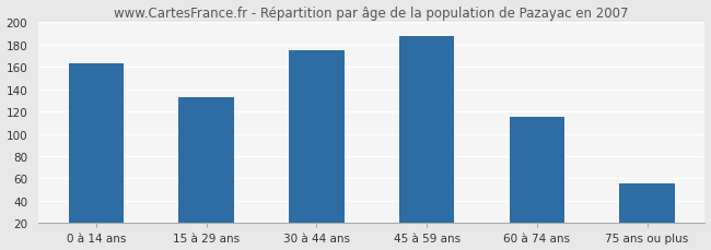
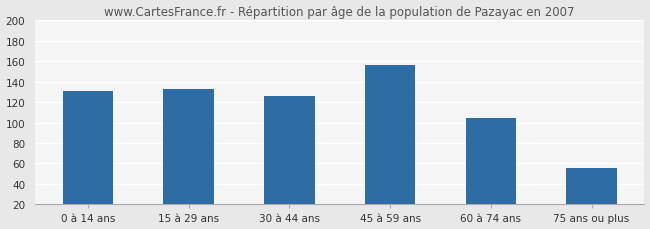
0 à 14 ans: 163 -> 131
30 à 44 ans: 175 -> 126
45 à 59 ans: 187 -> 156
60 à 74 ans: 115 -> 104
